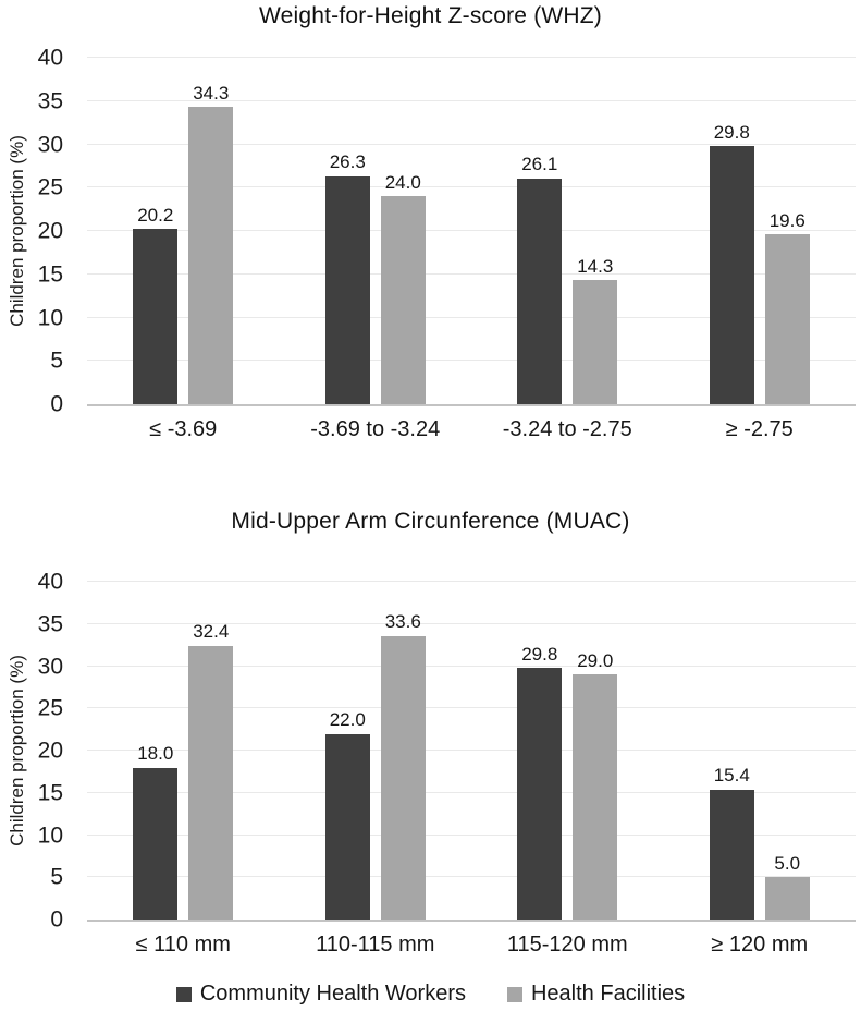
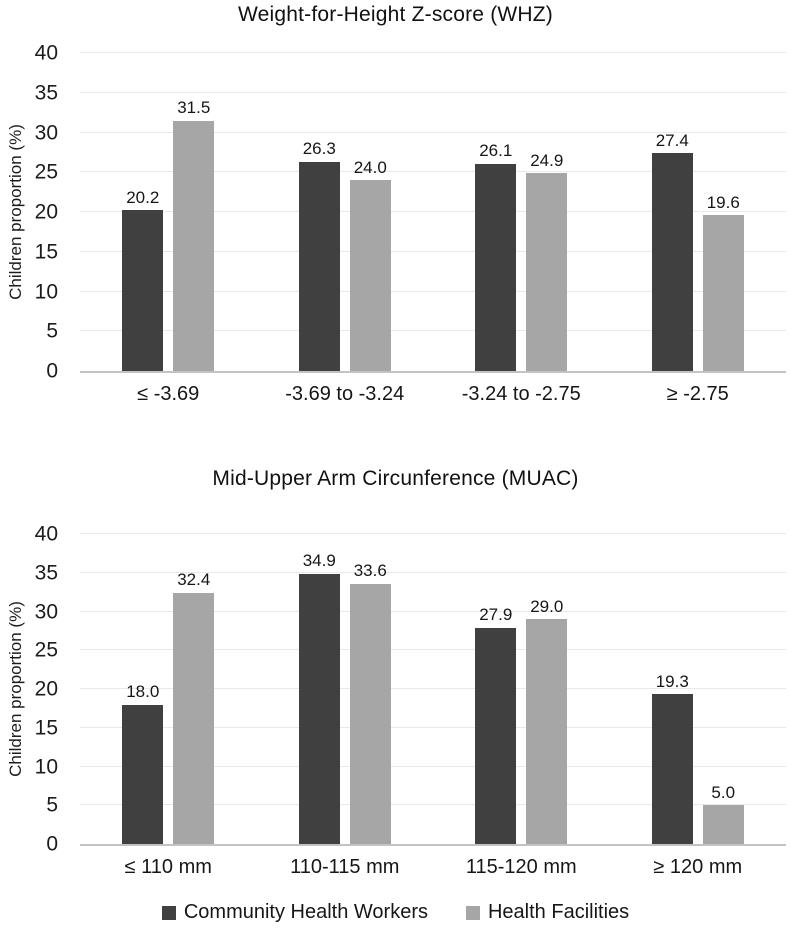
Weight-for-Height Z-score (WHZ)/Health Facilities/≤ -3.69: 34.3 -> 31.5
Weight-for-Height Z-score (WHZ)/Health Facilities/-3.24 to -2.75: 14.3 -> 24.9
Weight-for-Height Z-score (WHZ)/Community Health Workers/≥ -2.75: 29.8 -> 27.4
Mid-Upper Arm Circunference (MUAC)/Community Health Workers/110-115 mm: 22.0 -> 34.9
Mid-Upper Arm Circunference (MUAC)/Community Health Workers/115-120 mm: 29.8 -> 27.9
Mid-Upper Arm Circunference (MUAC)/Community Health Workers/≥ 120 mm: 15.4 -> 19.3
